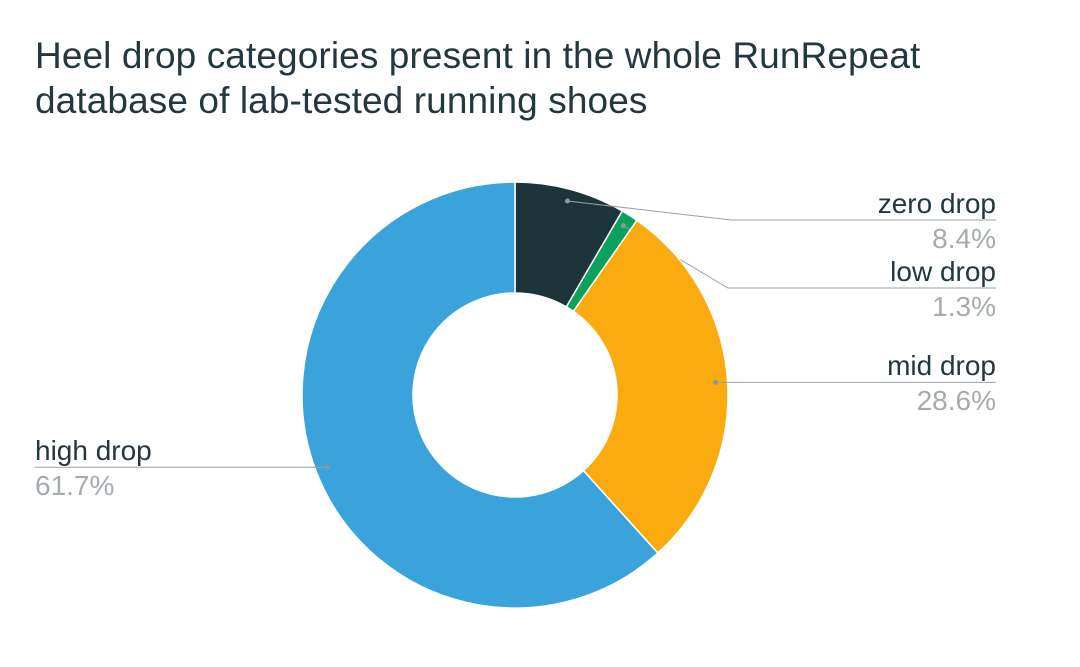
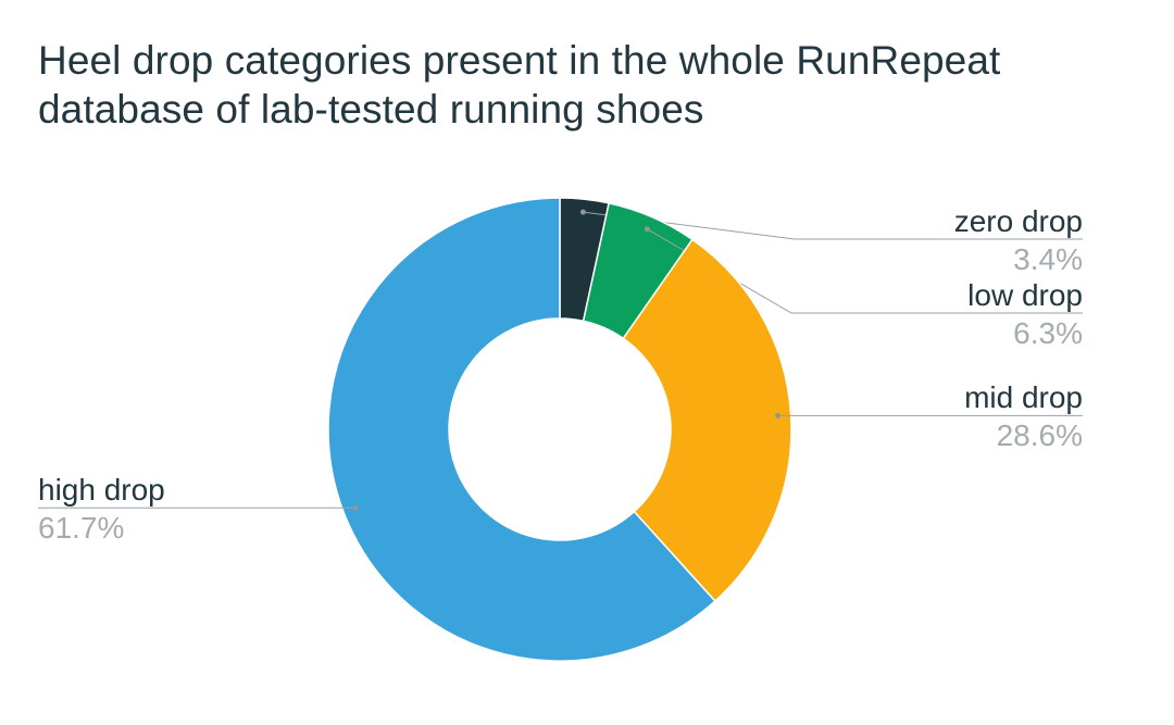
zero drop: 8.4% -> 3.4%
low drop: 1.3% -> 6.3%
